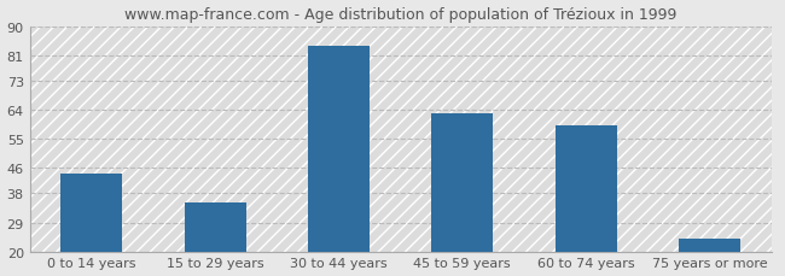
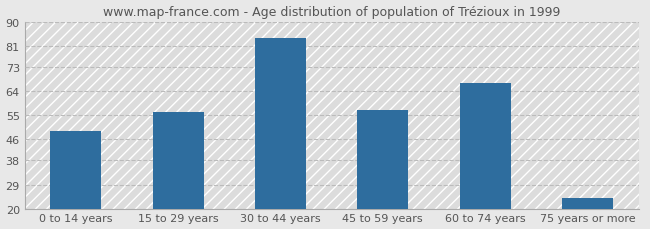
0 to 14 years: 44 -> 49
15 to 29 years: 35 -> 56
45 to 59 years: 63 -> 57
60 to 74 years: 59 -> 67
